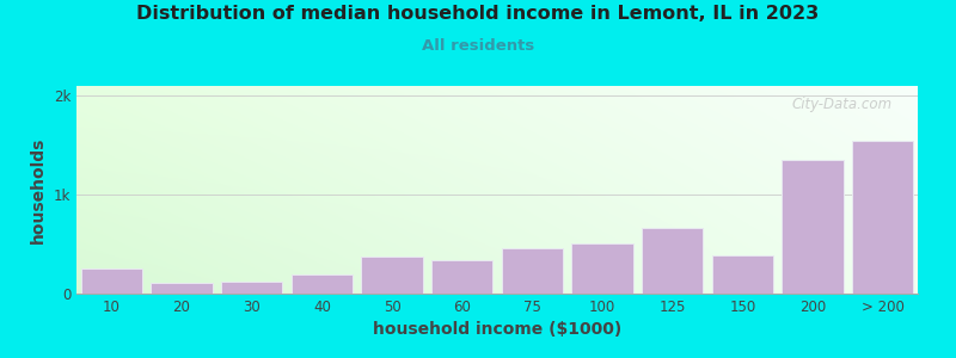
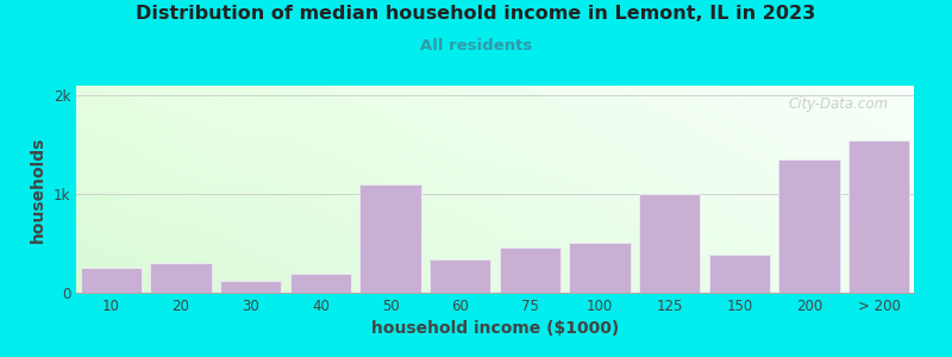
20: 0.10k -> 0.30k
50: 0.37k -> 1.10k
125: 0.66k -> 1.00k
